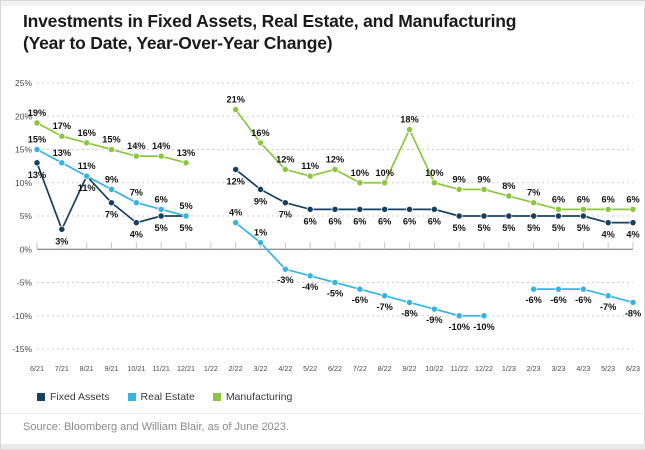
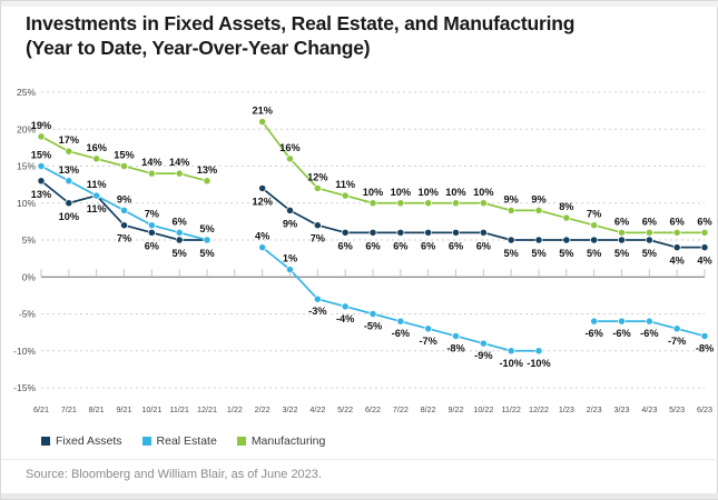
Fixed Assets/7/21: 3% -> 10%
Fixed Assets/10/21: 4% -> 6%
Manufacturing/6/22: 12% -> 10%
Manufacturing/9/22: 18% -> 10%
